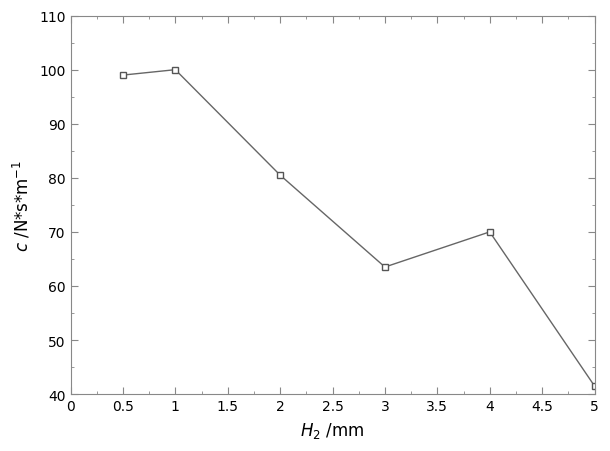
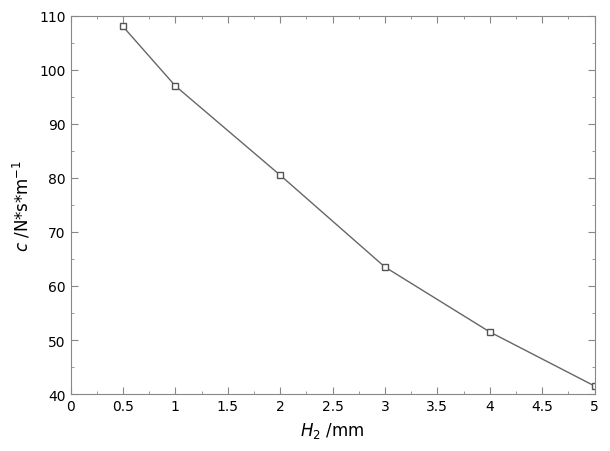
0.5: 99.0 -> 108.0
1: 100.0 -> 97.0
4: 70.0 -> 51.5
